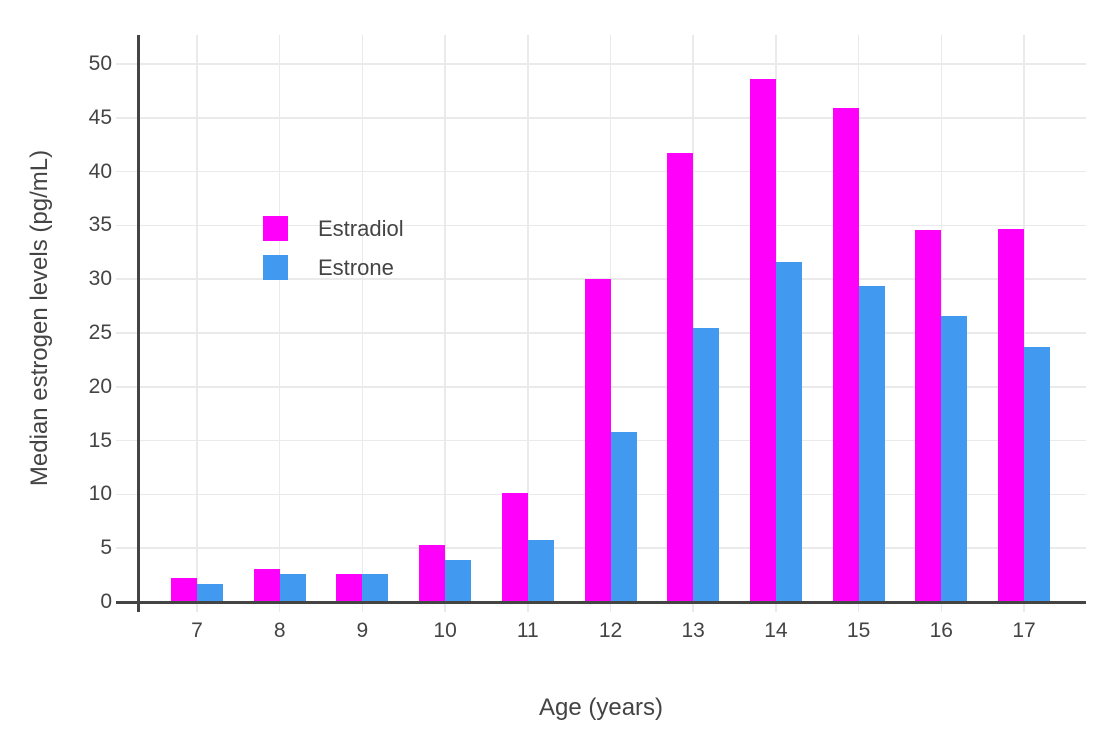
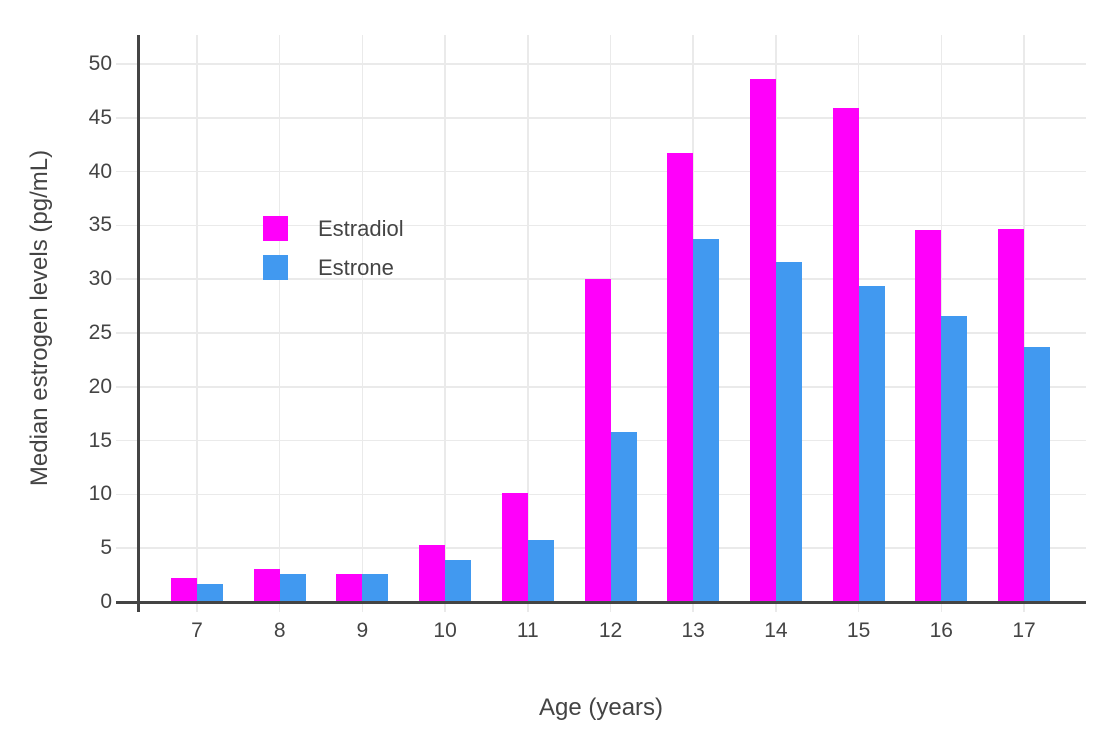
Estrone/13: 25.5 -> 33.7
